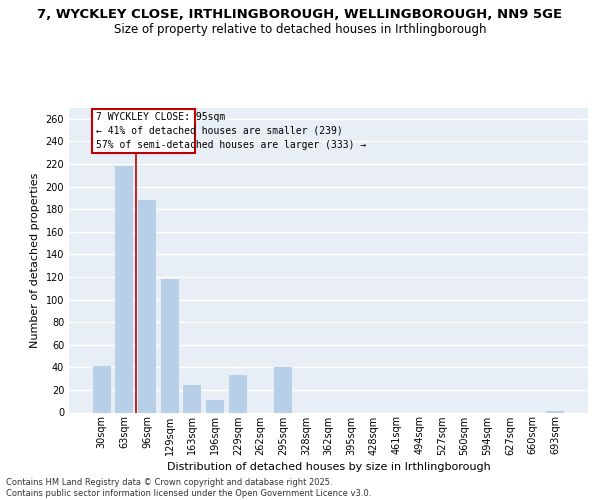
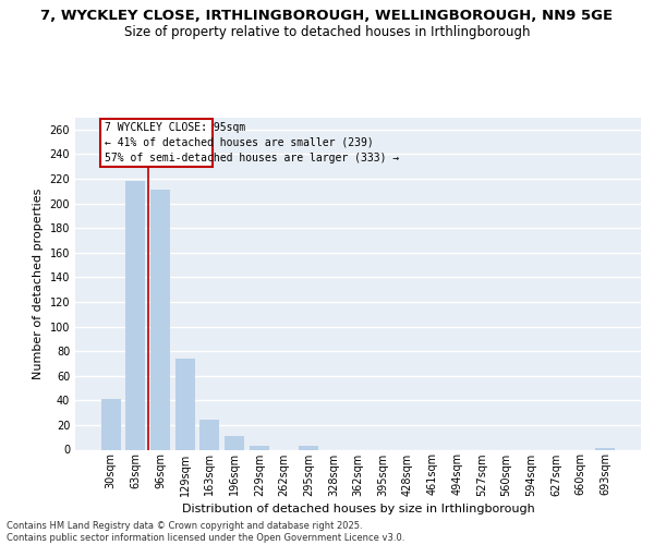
96sqm: 188 -> 211
129sqm: 118 -> 74
229sqm: 33 -> 3
295sqm: 40 -> 3
